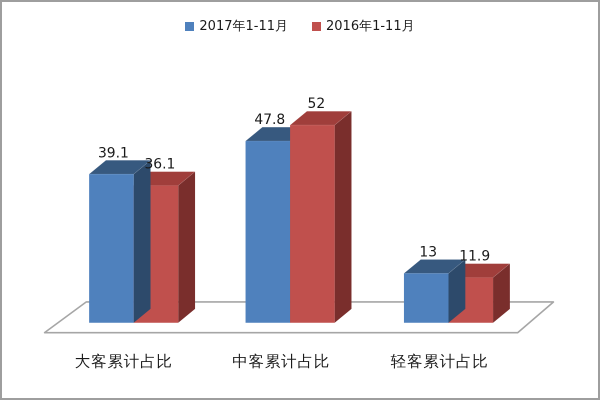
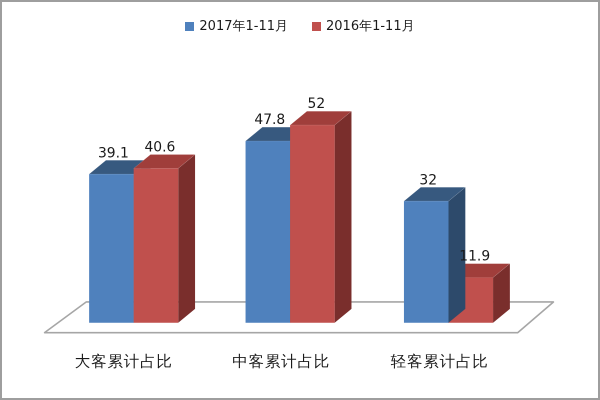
2016年1-11月/大客累计占比: 36.1 -> 40.6
2017年1-11月/轻客累计占比: 13 -> 32
